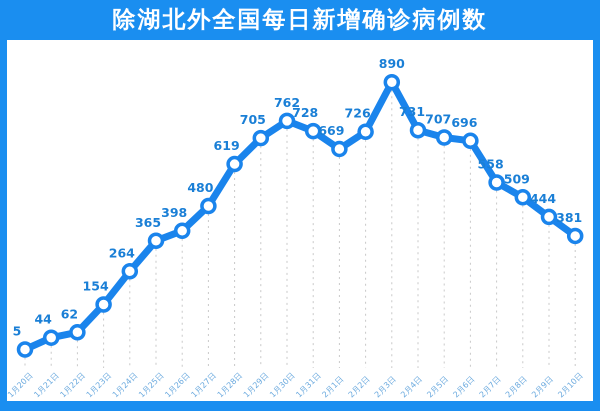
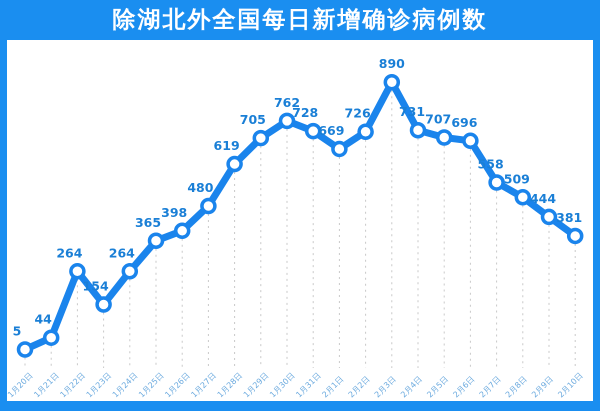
1月22日: 62 -> 264
